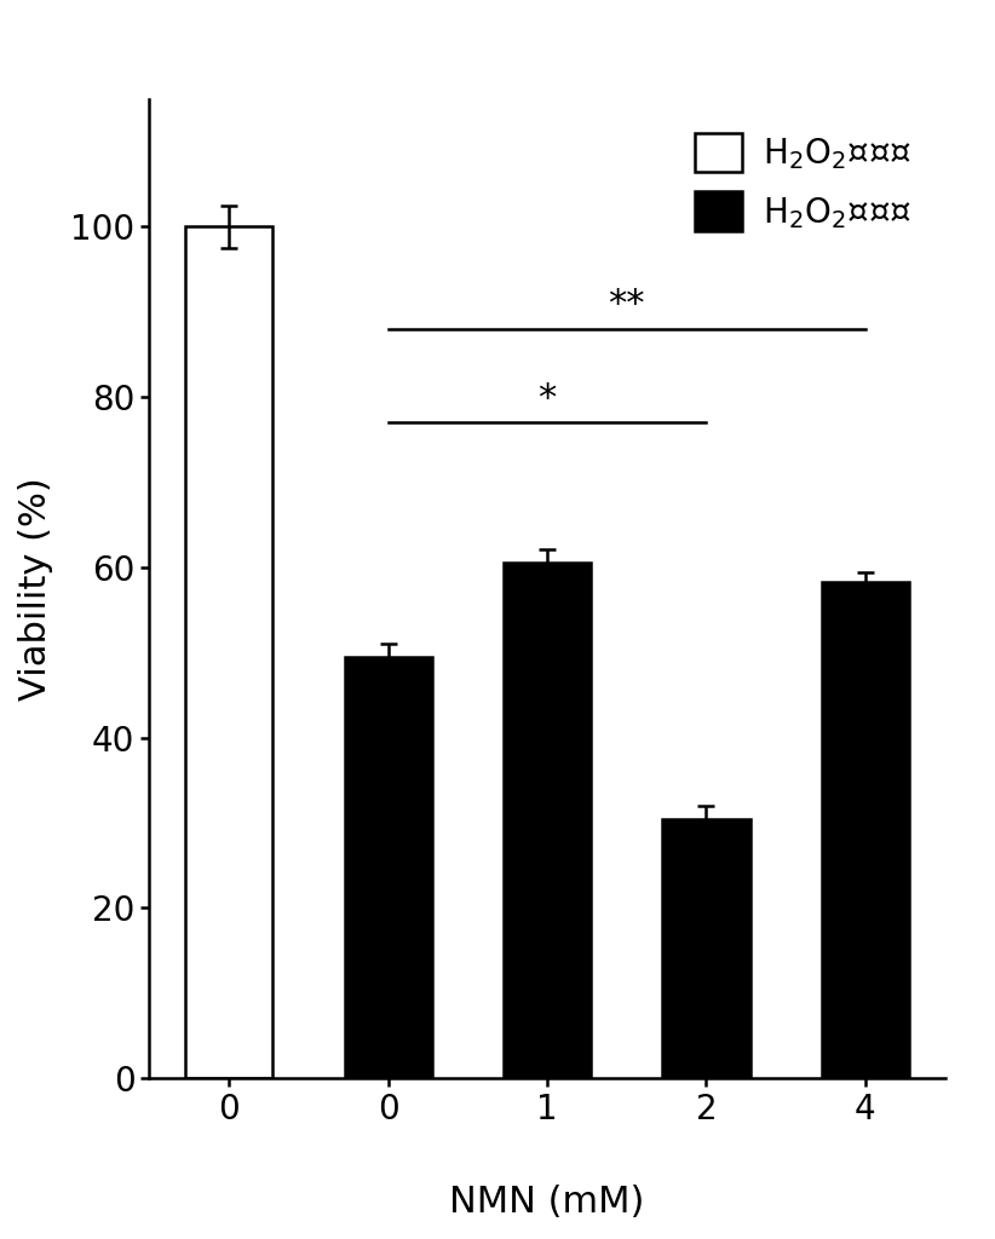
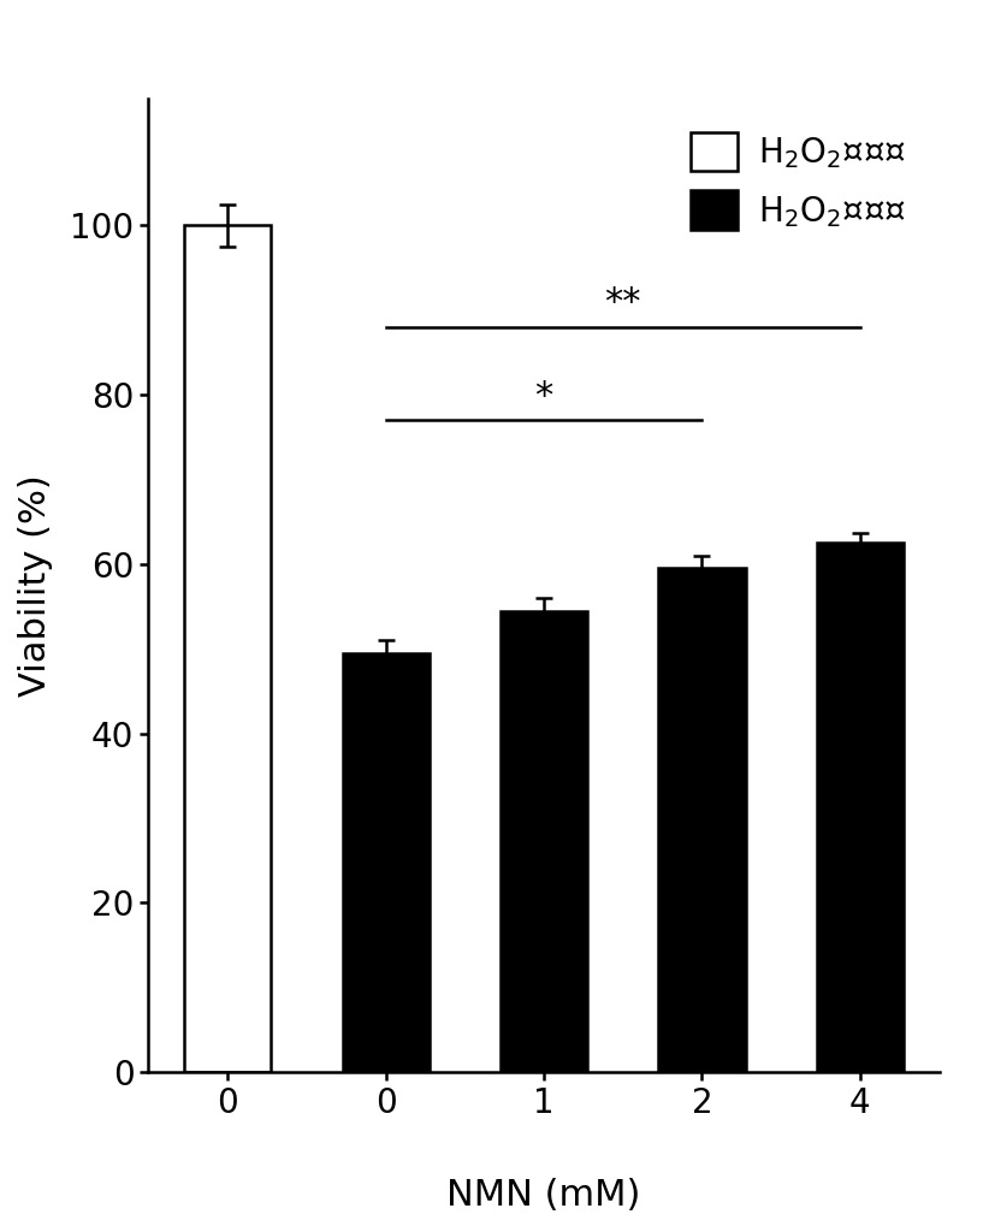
1: 60.6 -> 54.5
2: 30.4 -> 59.5
4: 58.2 -> 62.5
